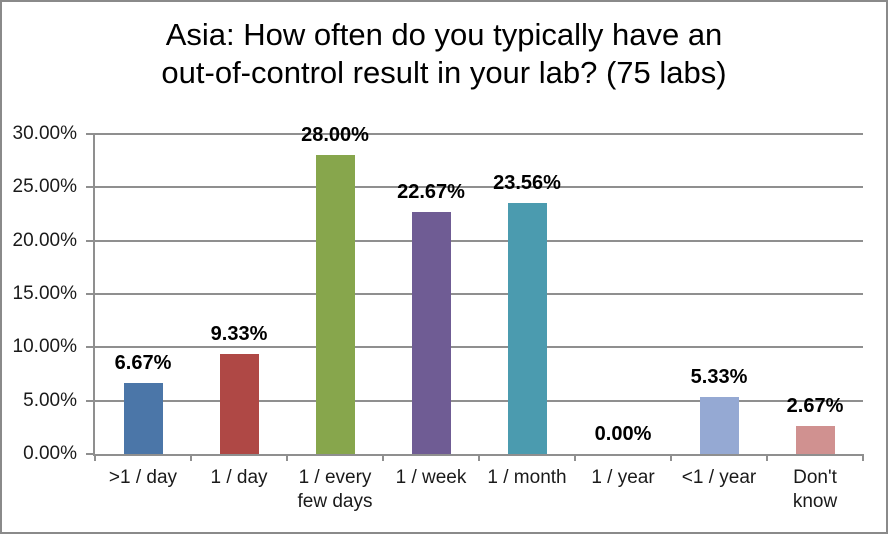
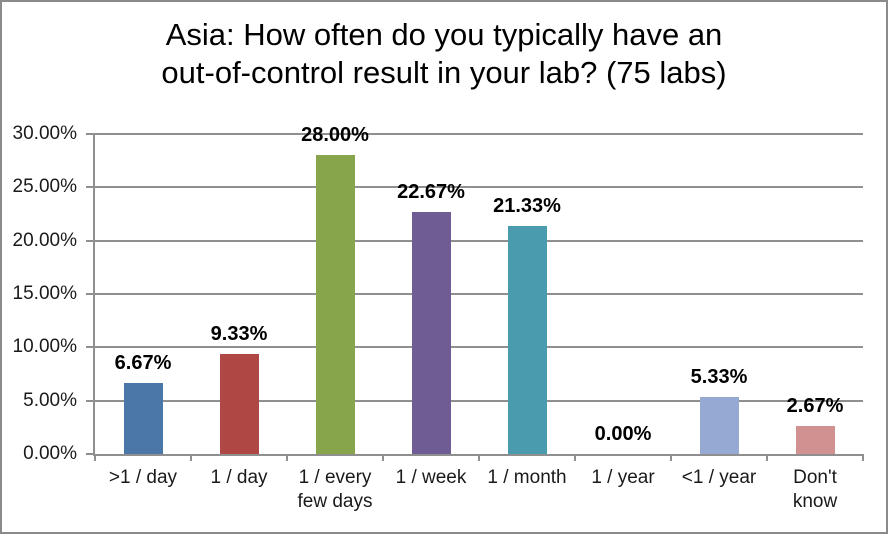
1 / month: 23.56% -> 21.33%
